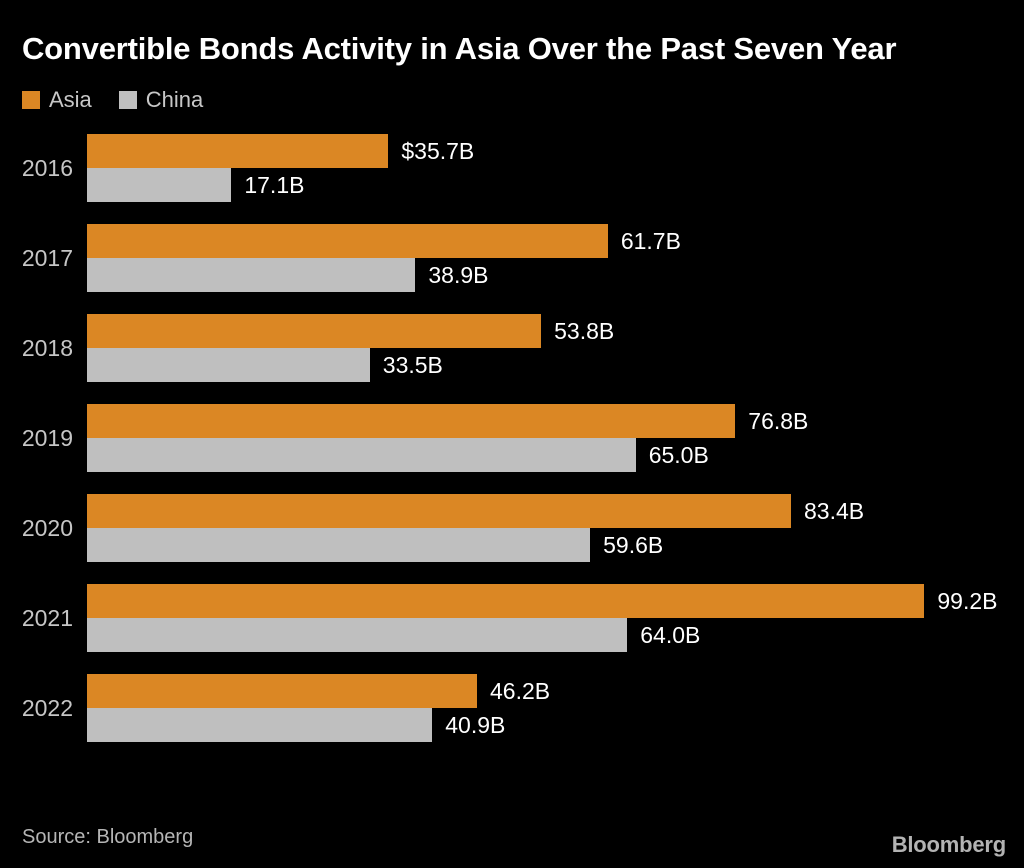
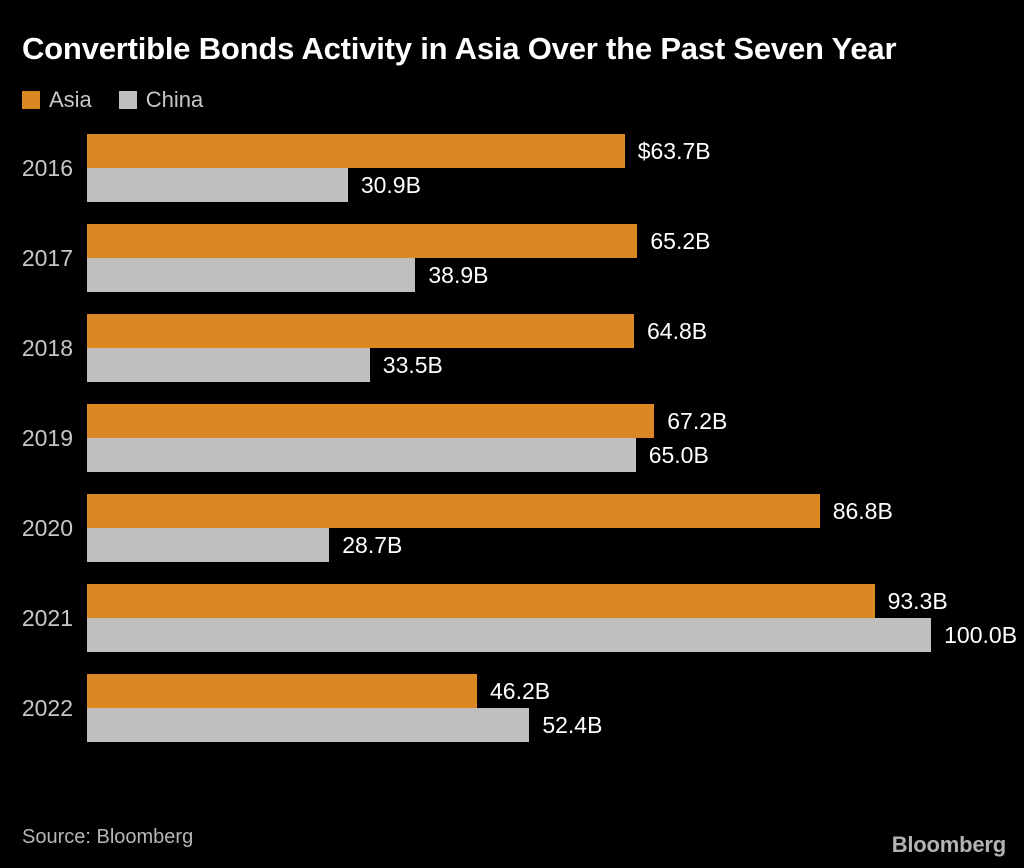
Asia/2016: $35.7B -> $63.7B
China/2016: 17.1B -> 30.9B
Asia/2017: 61.7B -> 65.2B
Asia/2018: 53.8B -> 64.8B
Asia/2019: 76.8B -> 67.2B
Asia/2020: 83.4B -> 86.8B
China/2020: 59.6B -> 28.7B
Asia/2021: 99.2B -> 93.3B
China/2021: 64.0B -> 100.0B
China/2022: 40.9B -> 52.4B
